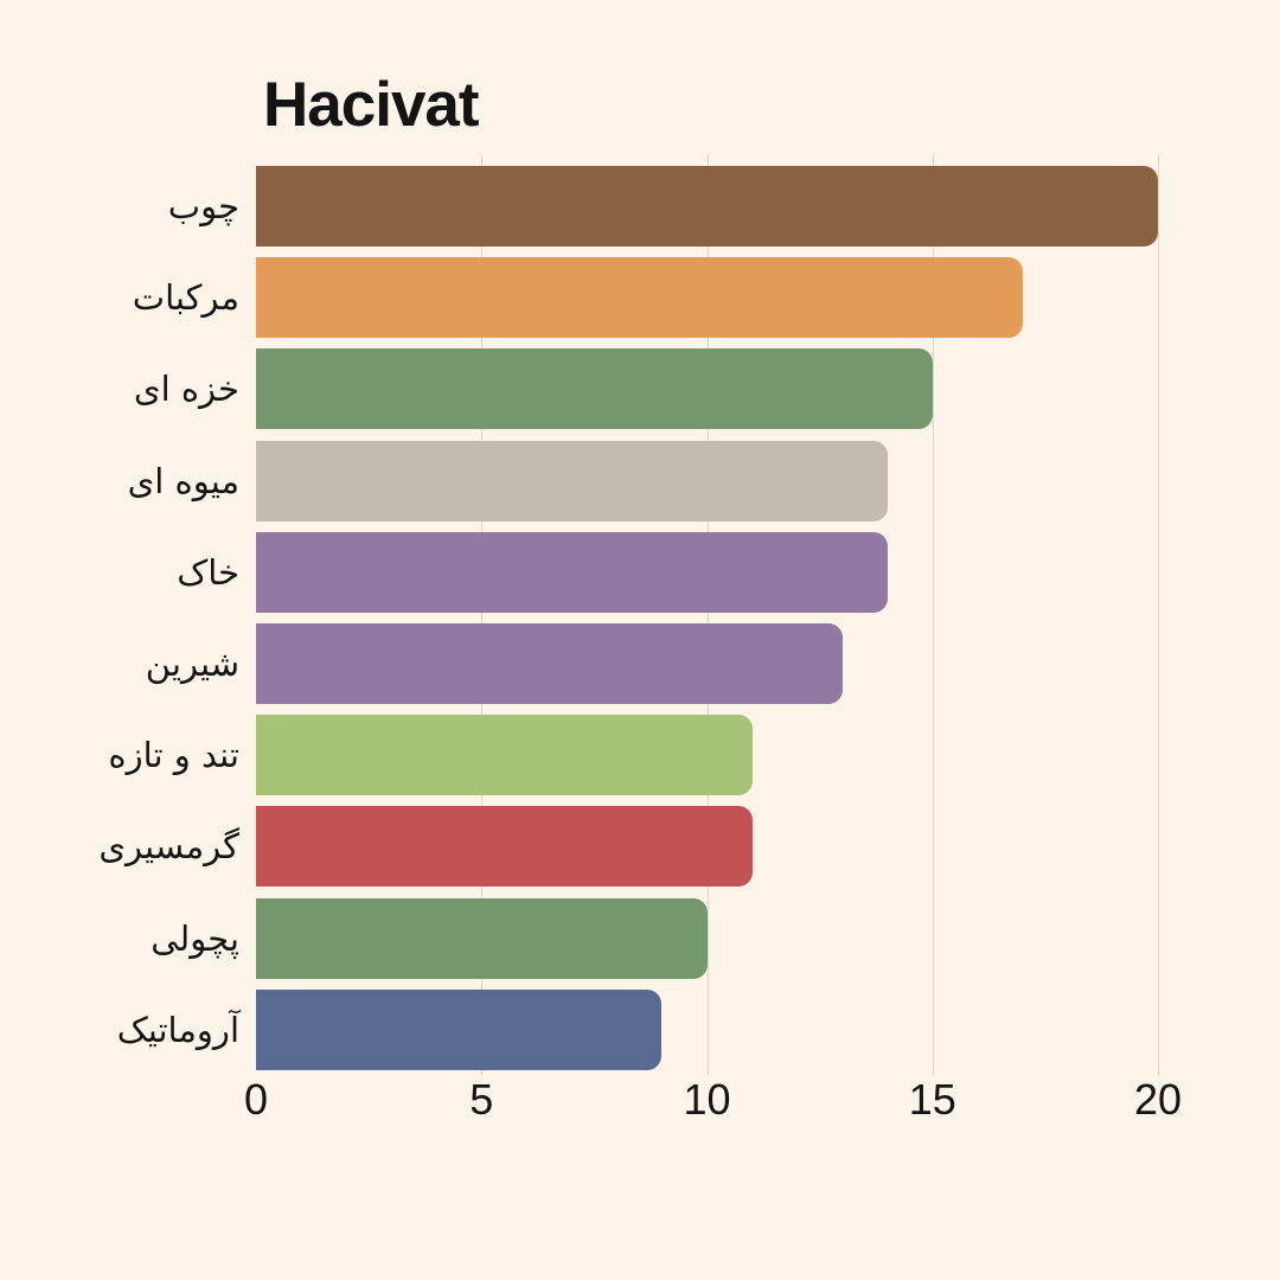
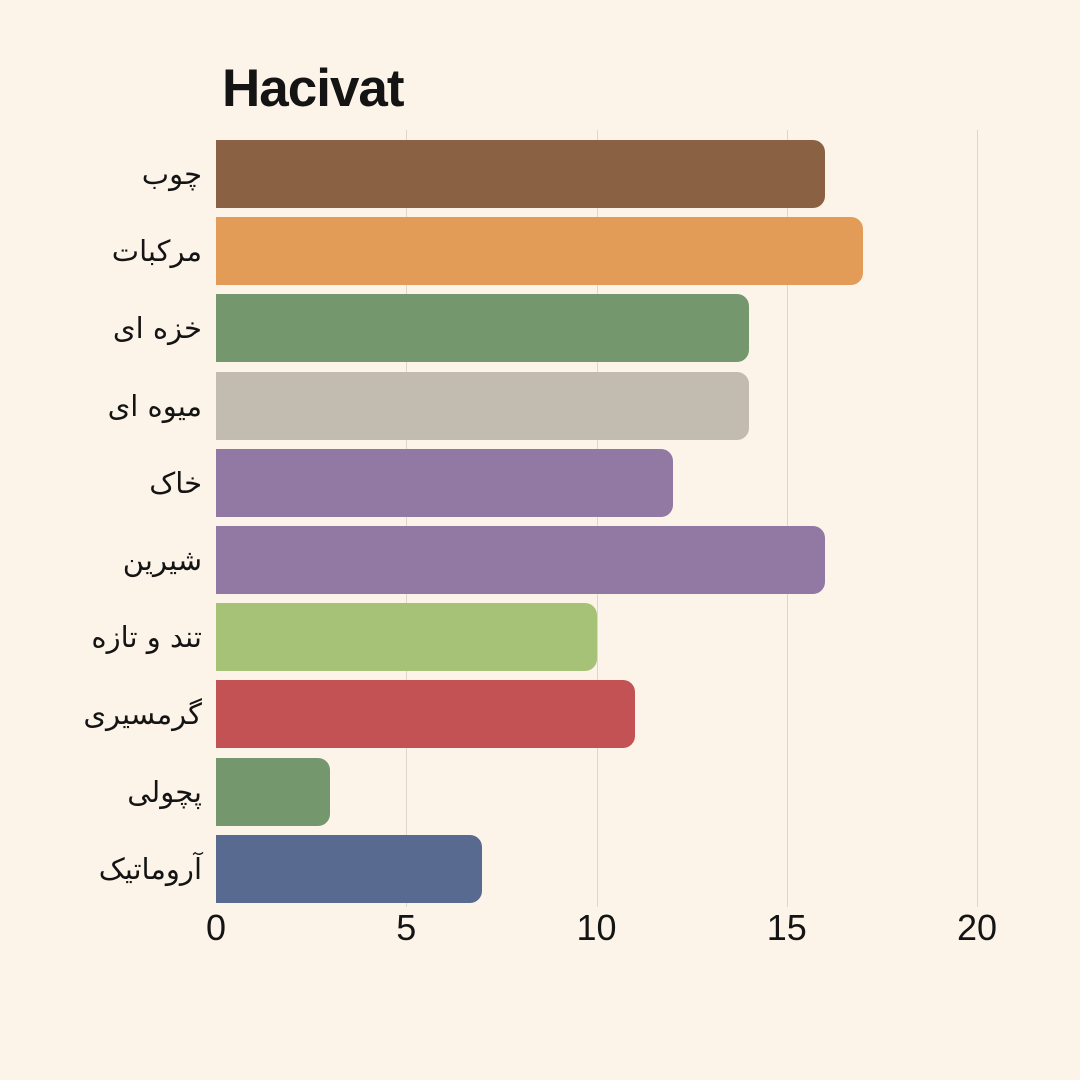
چوب: 20 -> 16
خزه ای: 15 -> 14
خاک: 14 -> 12
شیرین: 13 -> 16
تند و تازه: 11 -> 10
پچولی: 10 -> 3
آروماتیک: 9 -> 7
